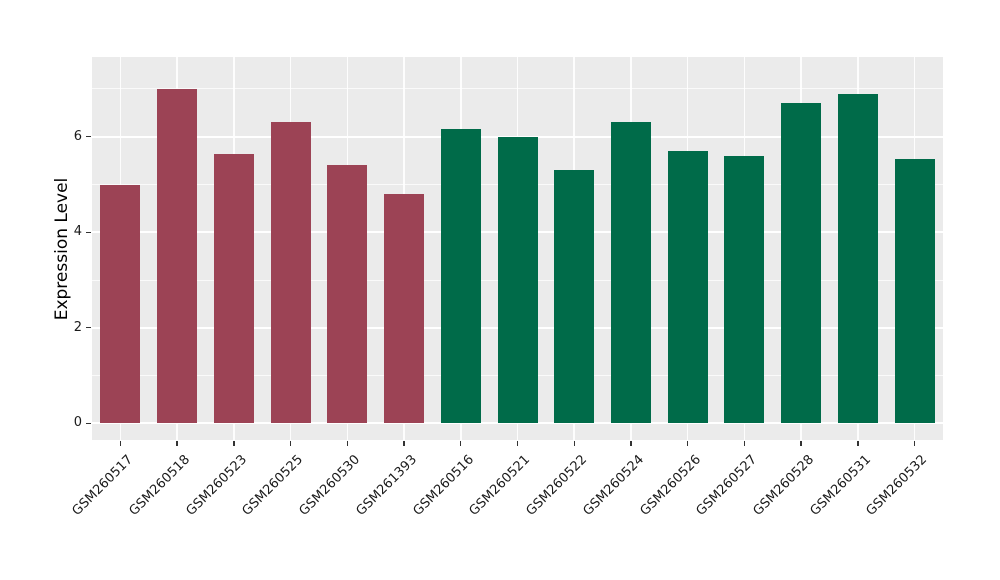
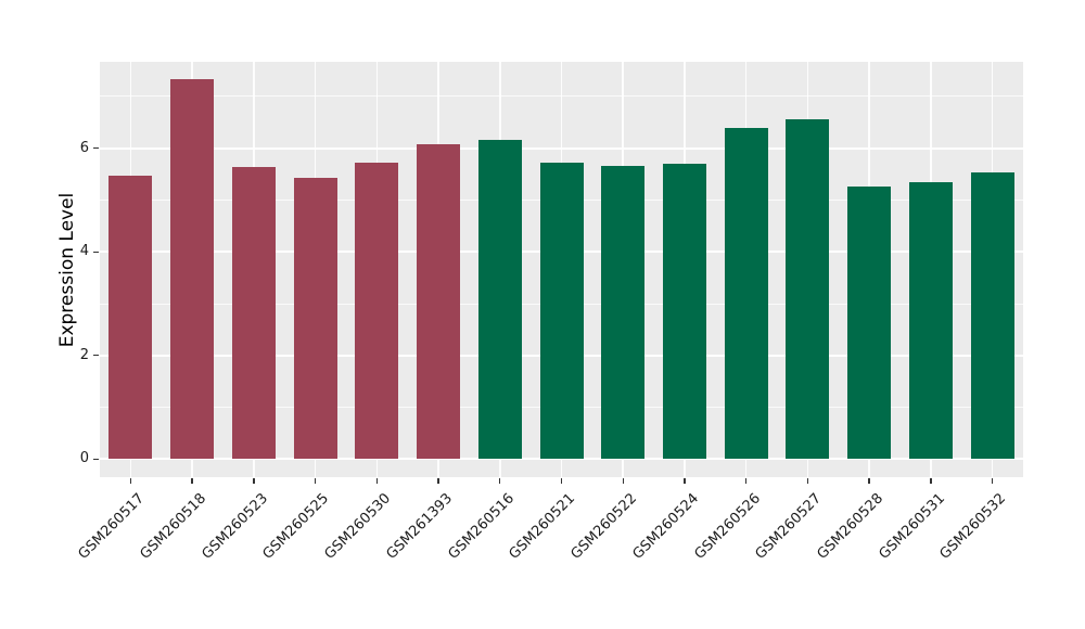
GSM260517: 5.0 -> 5.5
GSM260518: 7.0 -> 7.3
GSM260525: 6.3 -> 5.4
GSM260530: 5.4 -> 5.7
GSM261393: 4.8 -> 6.1
GSM260521: 6.0 -> 5.7
GSM260522: 5.3 -> 5.7
GSM260524: 6.3 -> 5.7
GSM260526: 5.7 -> 6.4
GSM260527: 5.6 -> 6.6
GSM260528: 6.7 -> 5.3
GSM260531: 6.9 -> 5.3
